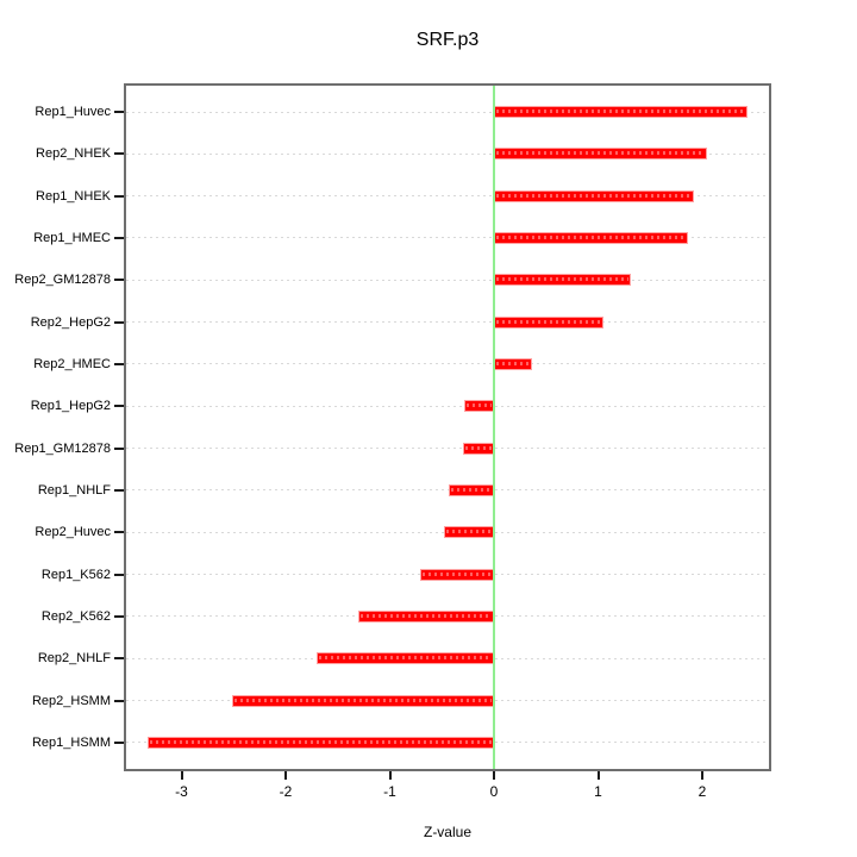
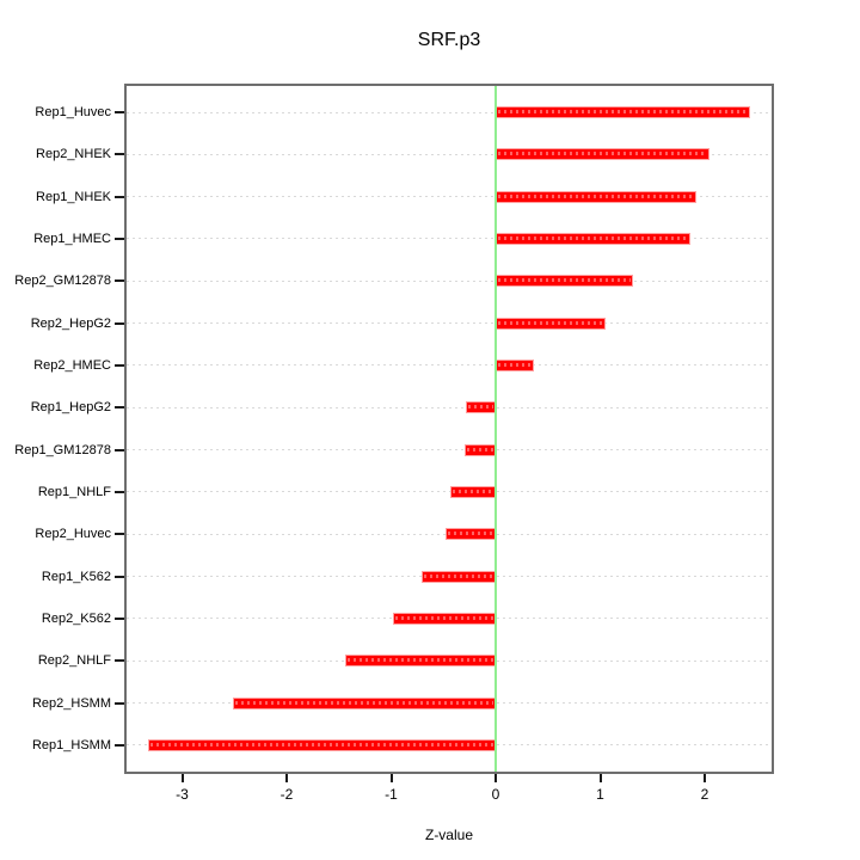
Rep2_K562: -1.3 -> -1.0
Rep2_NHLF: -1.7 -> -1.4
